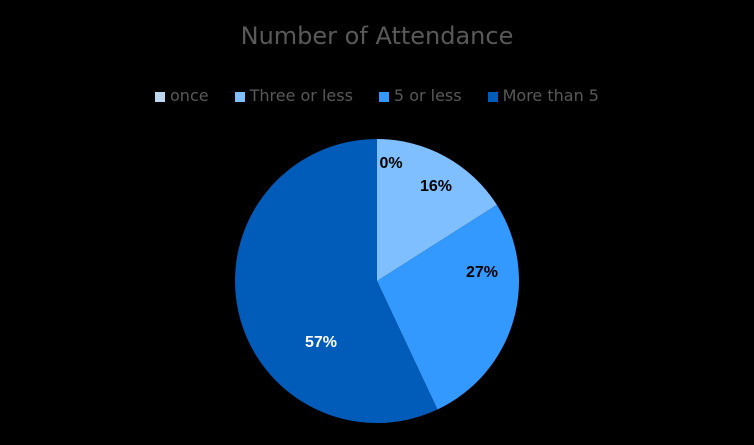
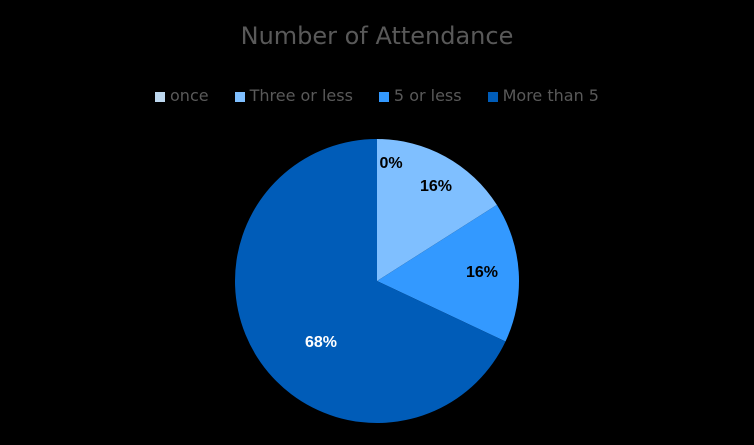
5 or less: 27% -> 16%
More than 5: 57% -> 68%
